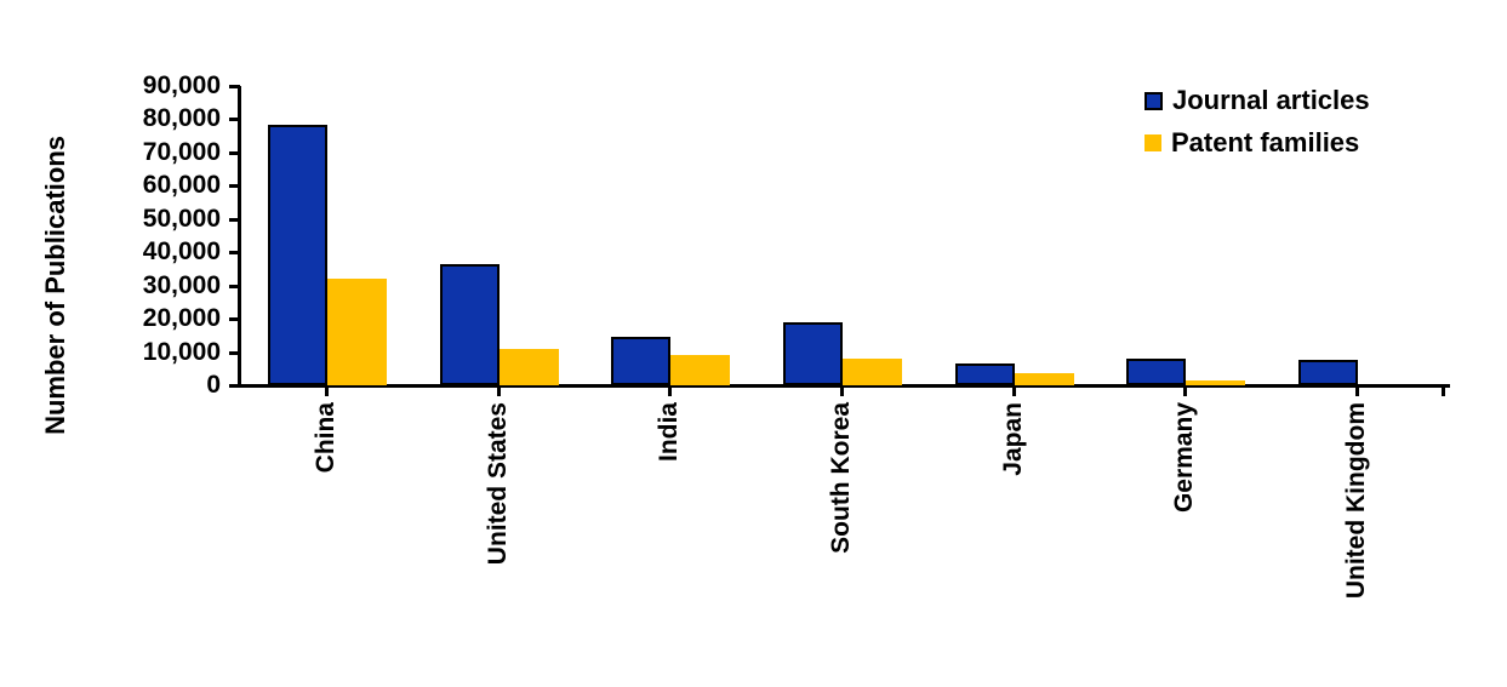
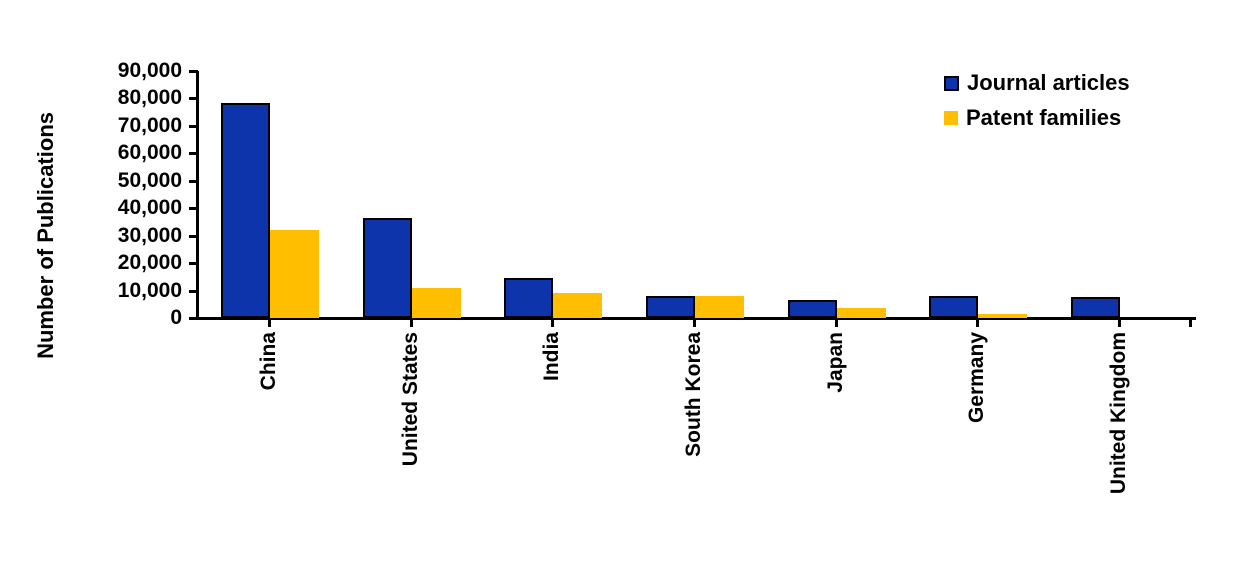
Journal articles/South Korea: 19000 -> 8000
